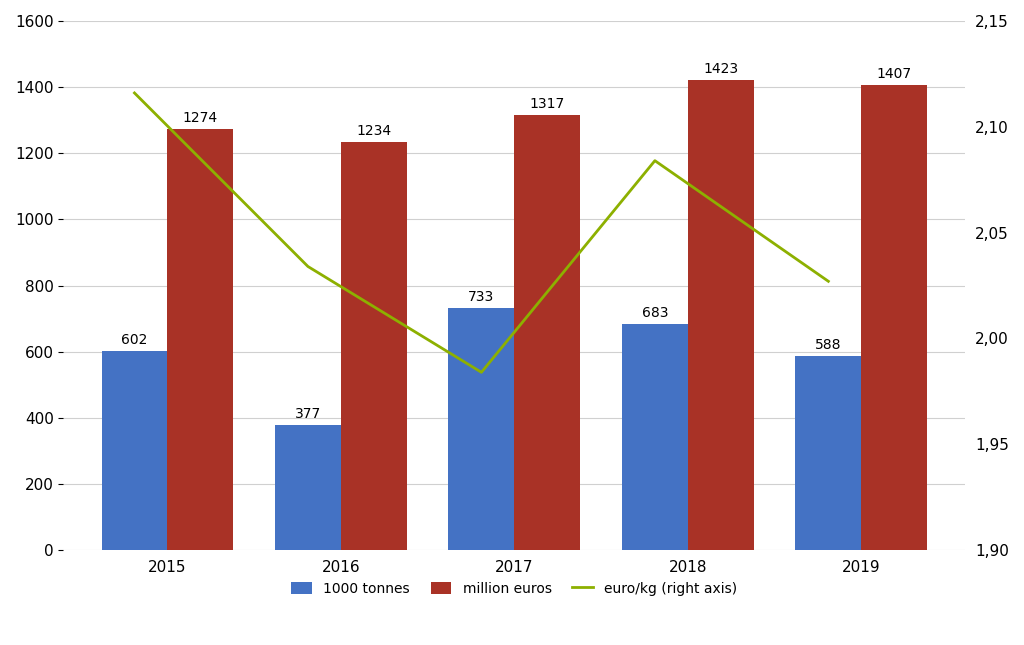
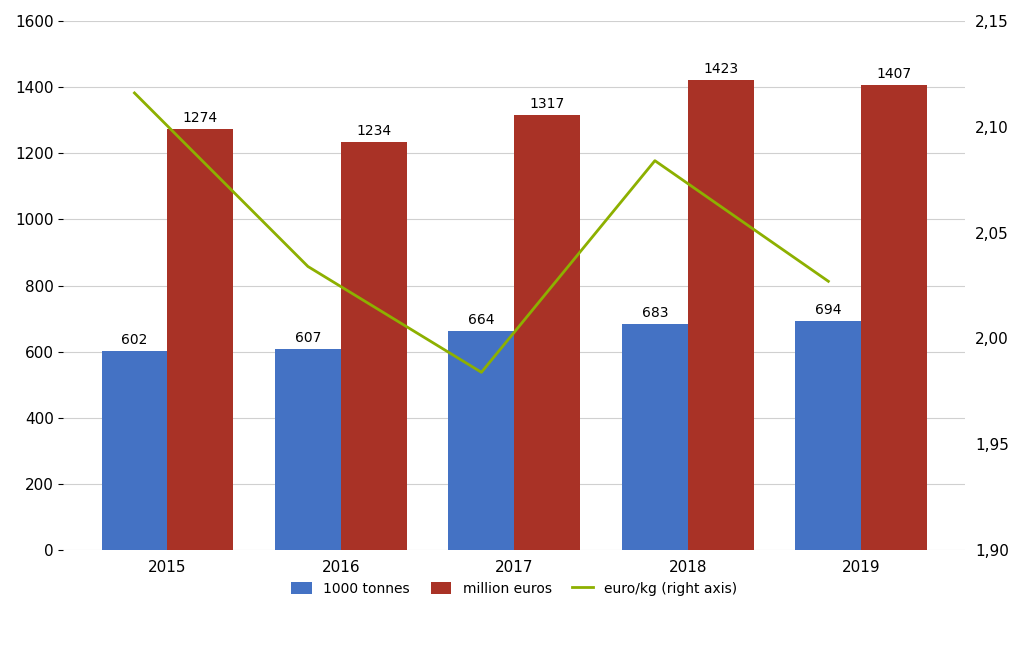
1000 tonnes/2016: 377 -> 607
1000 tonnes/2017: 733 -> 664
1000 tonnes/2019: 588 -> 694
